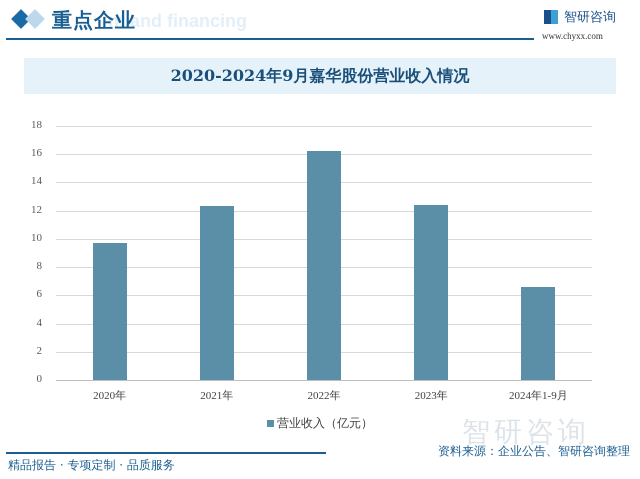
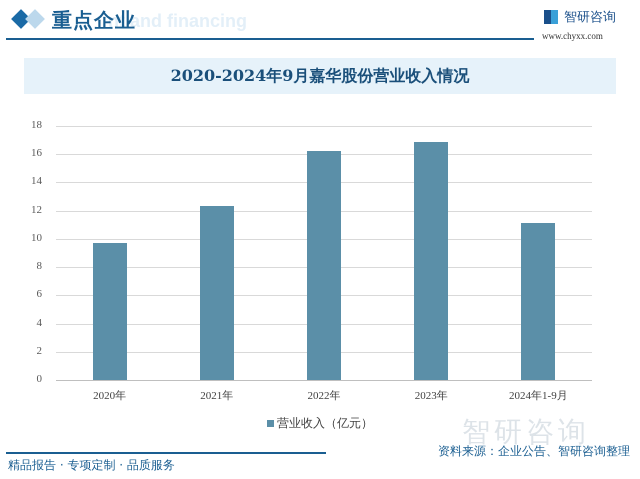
2023年: 12.4 -> 16.9
2024年1-9月: 6.6 -> 11.1
